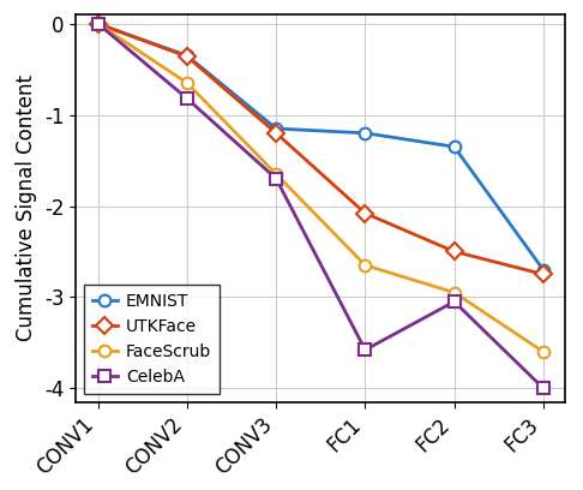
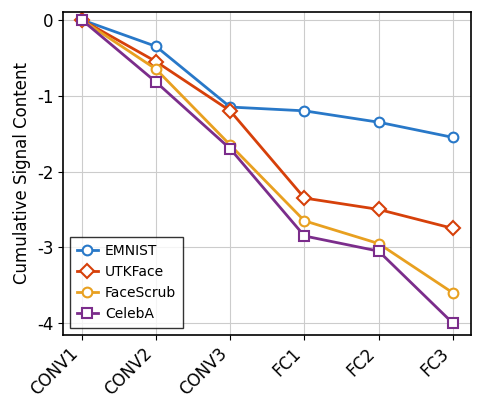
UTKFace/CONV2: -0.36 -> -0.55
UTKFace/FC1: -2.08 -> -2.35
CelebA/FC1: -3.58 -> -2.85
EMNIST/FC3: -2.70 -> -1.55
